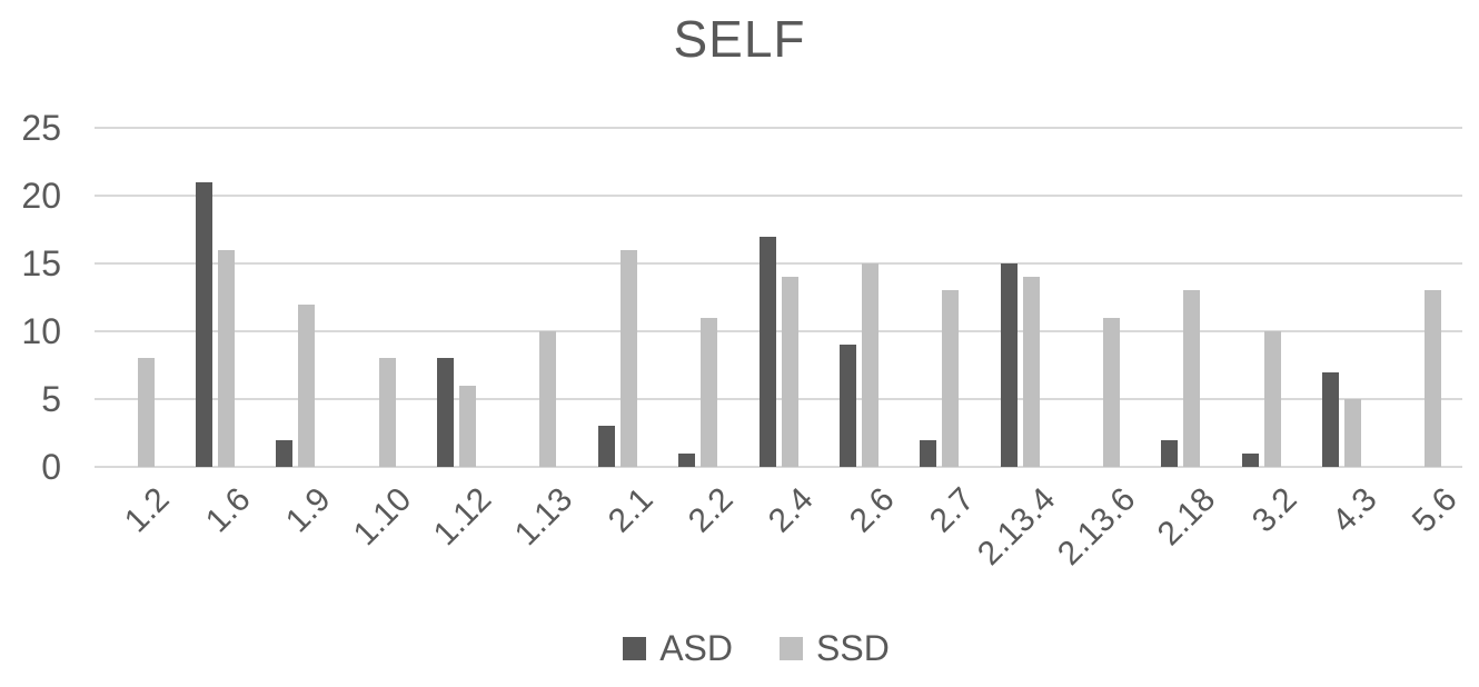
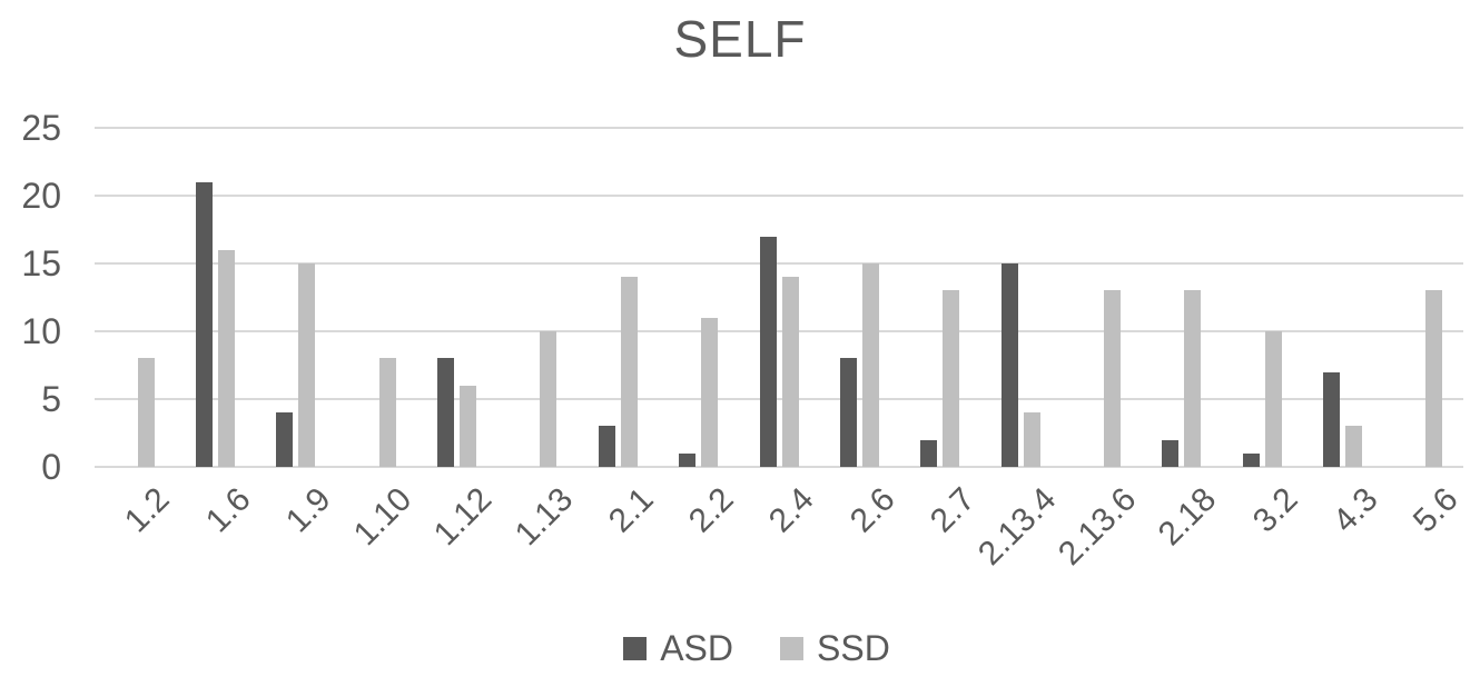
ASD/1.9: 2 -> 4
SSD/1.9: 12 -> 15
SSD/2.1: 16 -> 14
ASD/2.6: 9 -> 8
SSD/2.13.4: 14 -> 4
SSD/2.13.6: 11 -> 13
SSD/4.3: 5 -> 3
